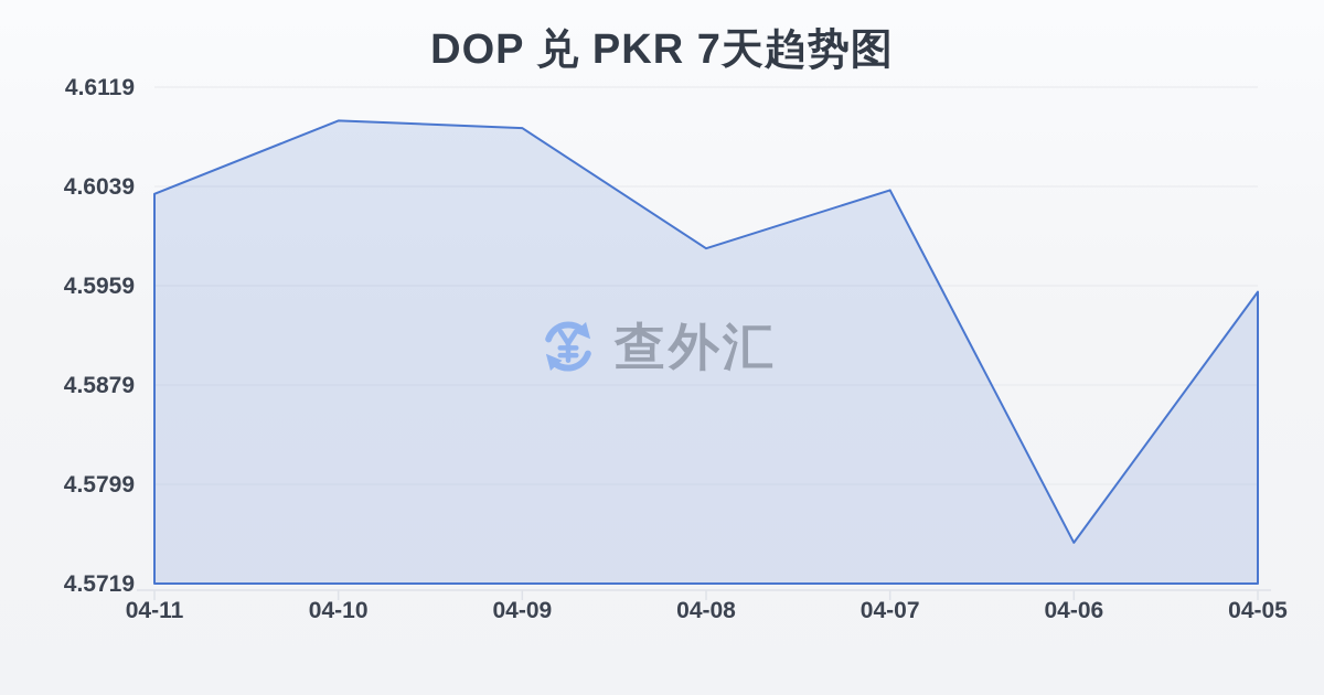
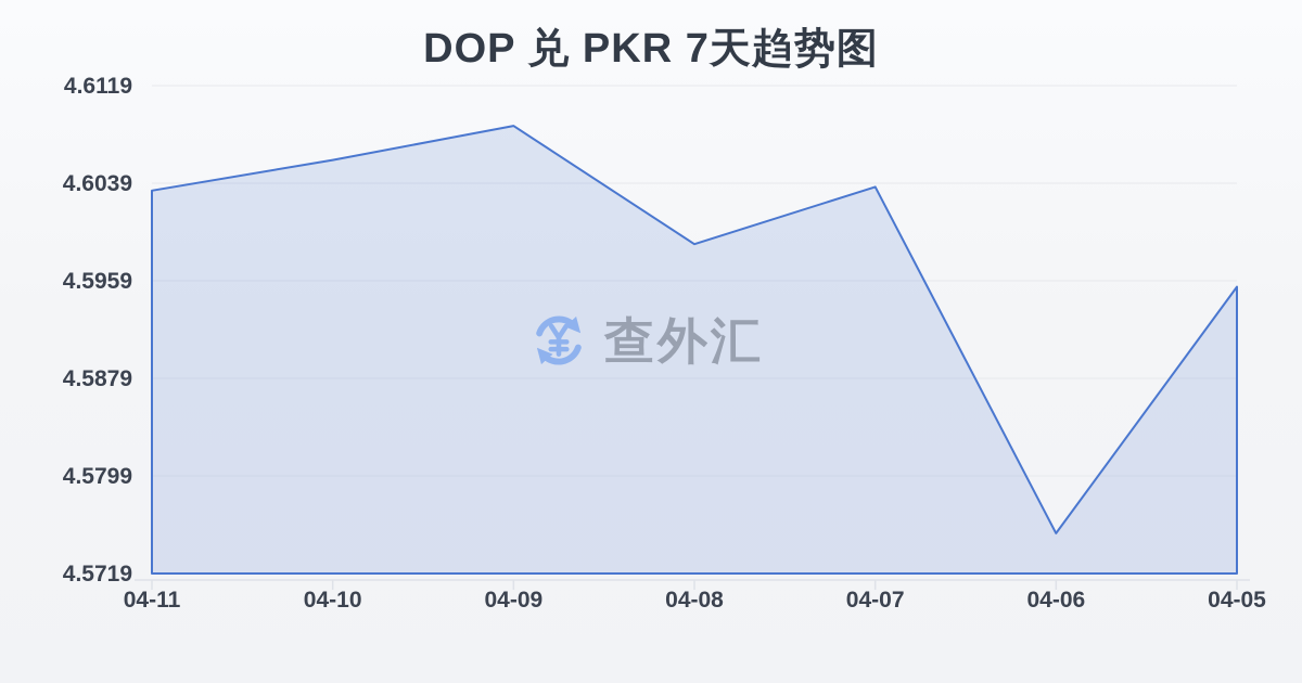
04-10: 4.6092 -> 4.6058
